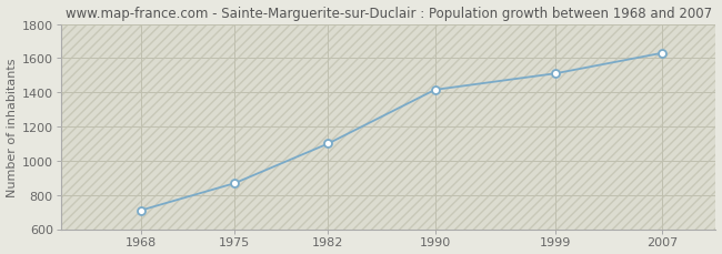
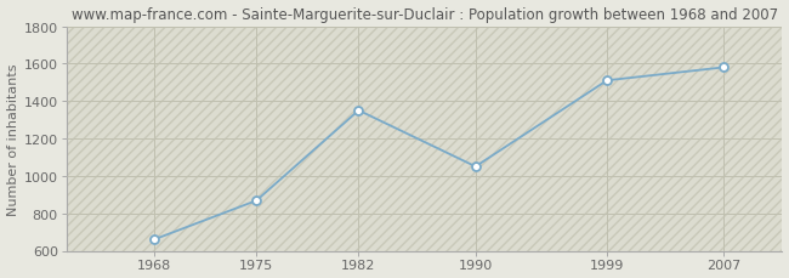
1968: 710 -> 660
1982: 1100 -> 1350
1990: 1420 -> 1050
2007: 1630 -> 1580
